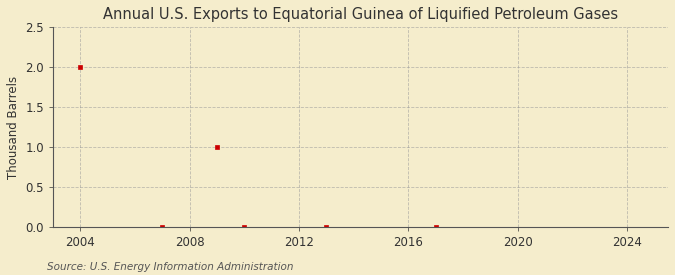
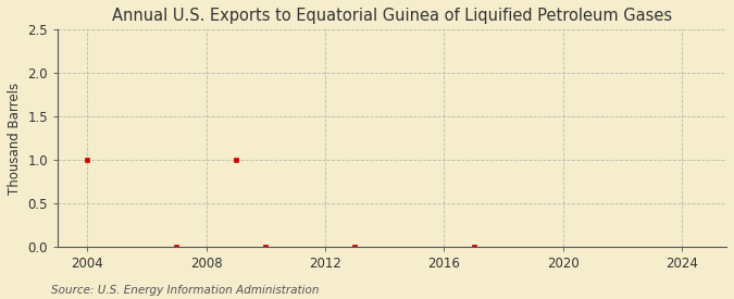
2004: 2 -> 1
